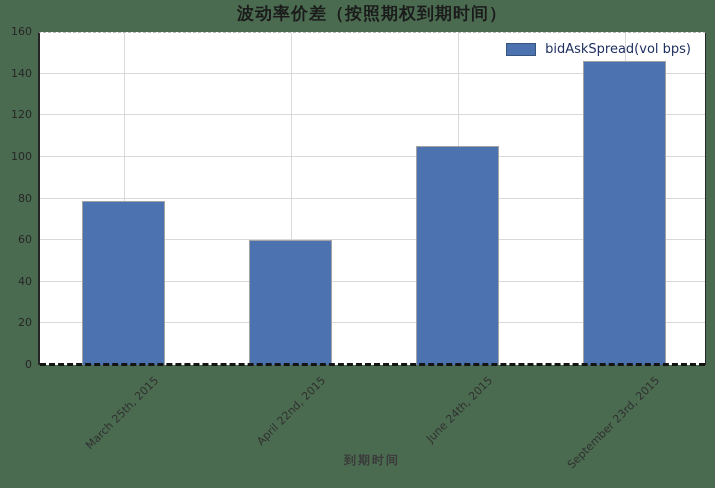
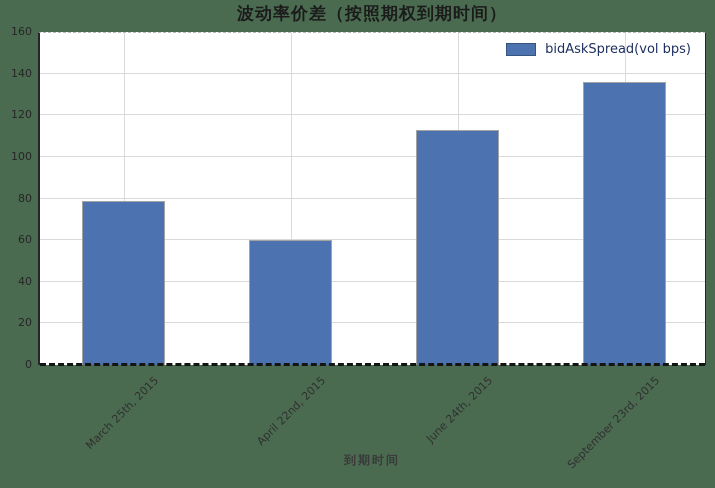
June 24th, 2015: 105 -> 113
September 23rd, 2015: 146 -> 136
